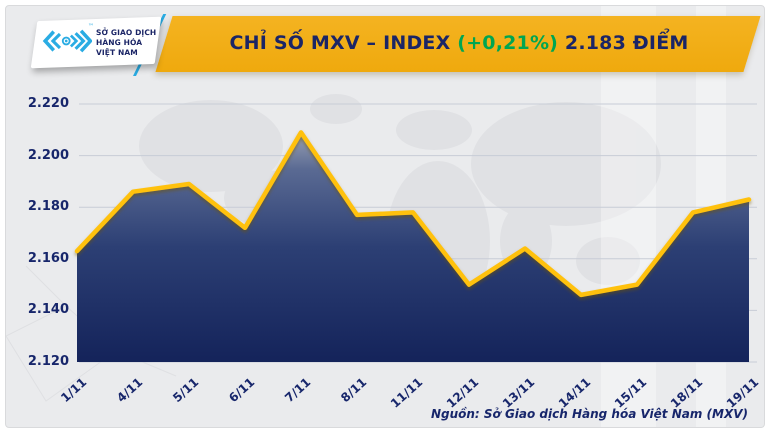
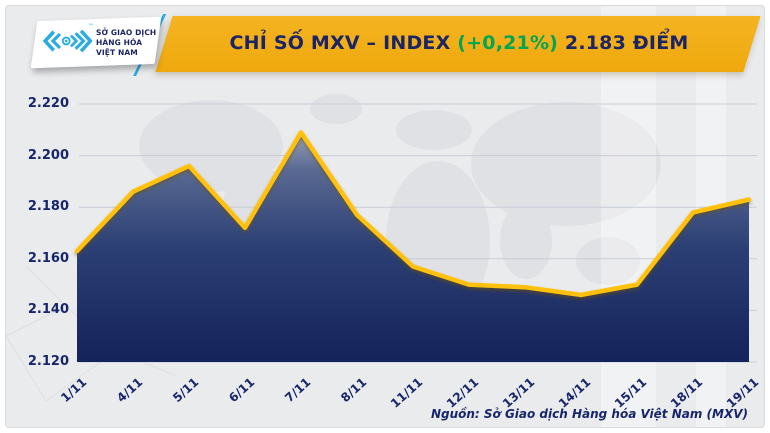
5/11: 2189 -> 2196
11/11: 2178 -> 2157
13/11: 2164 -> 2149
